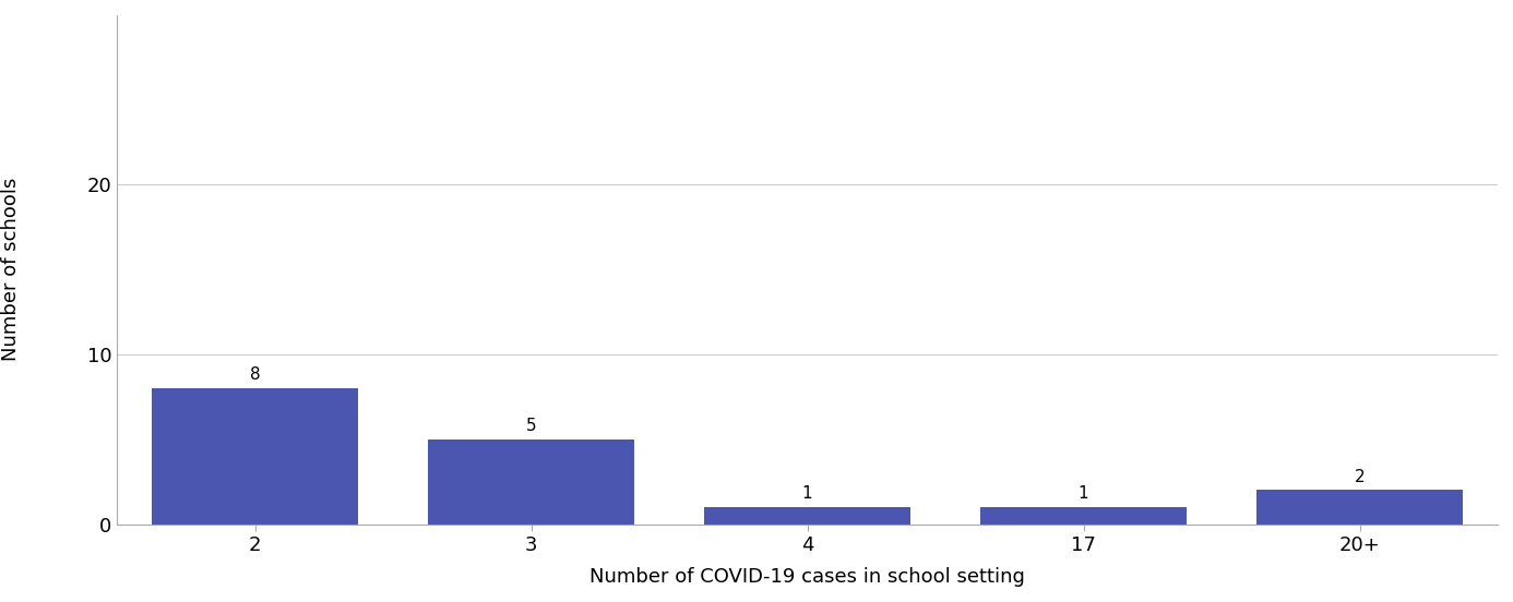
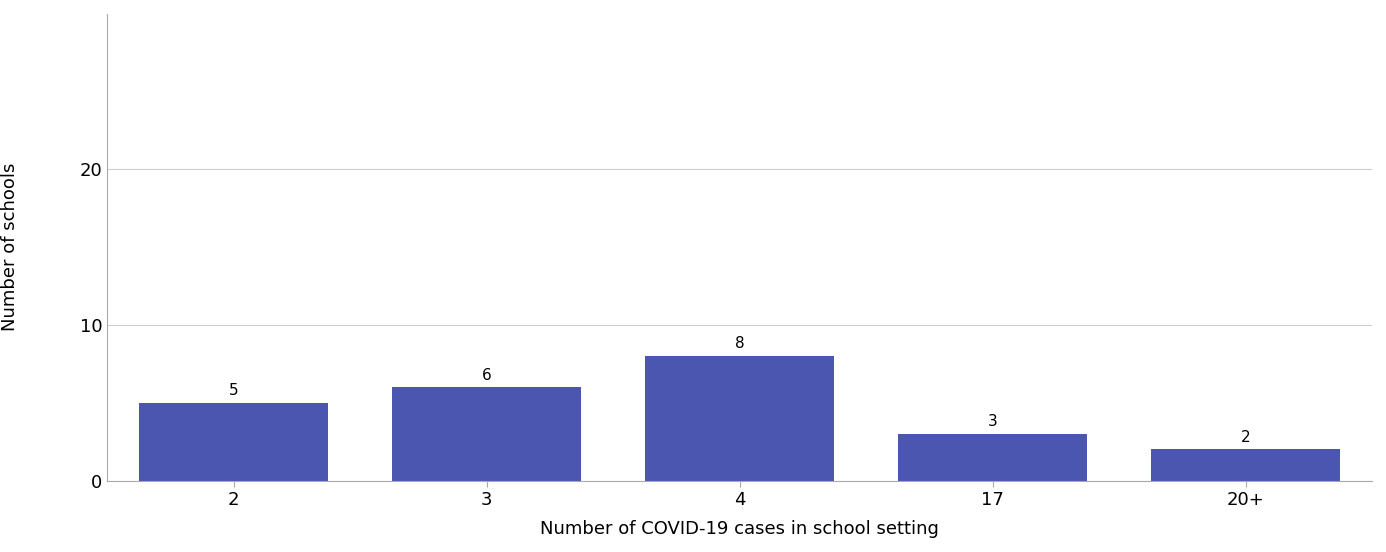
2: 8 -> 5
3: 5 -> 6
4: 1 -> 8
17: 1 -> 3
